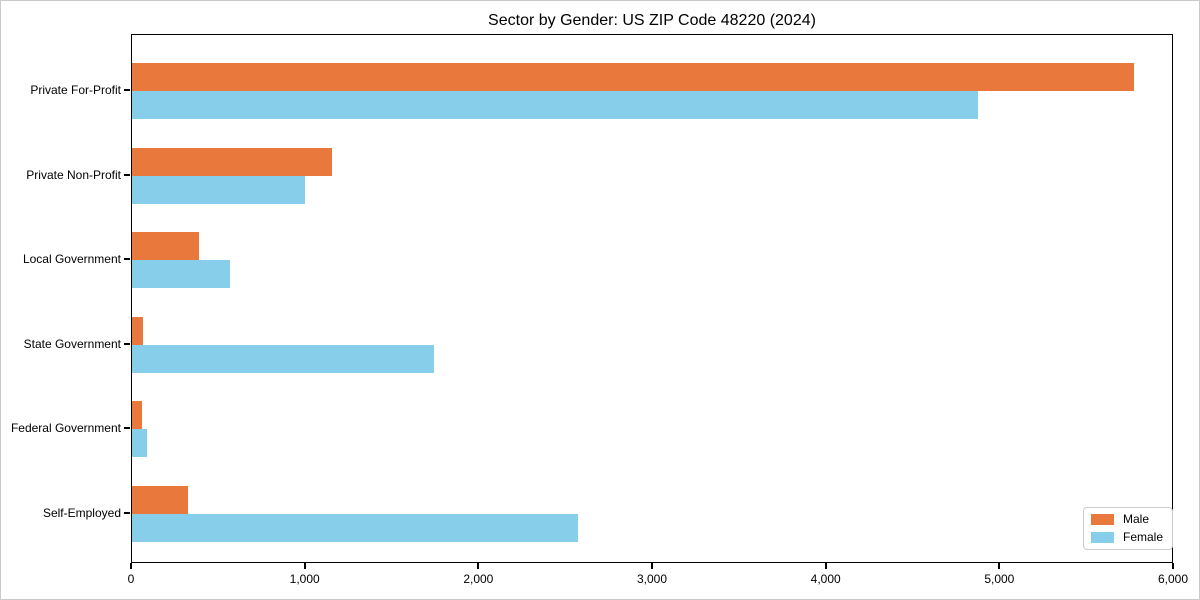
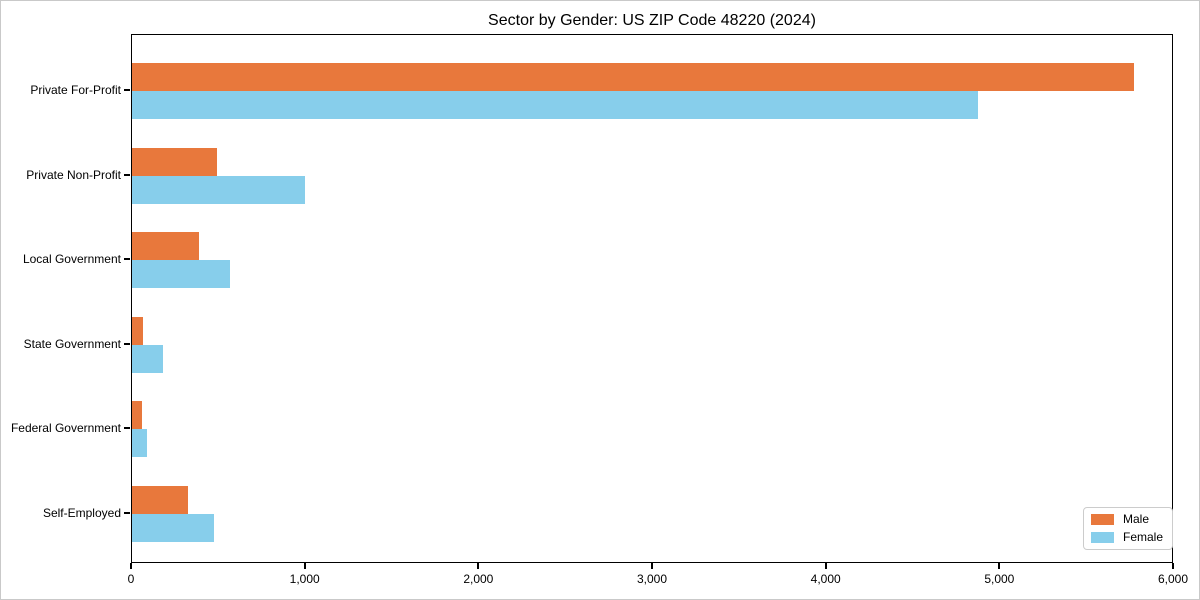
Male/Private Non-Profit: 1150 -> 490
Female/State Government: 1740 -> 180
Female/Self-Employed: 2570 -> 470
